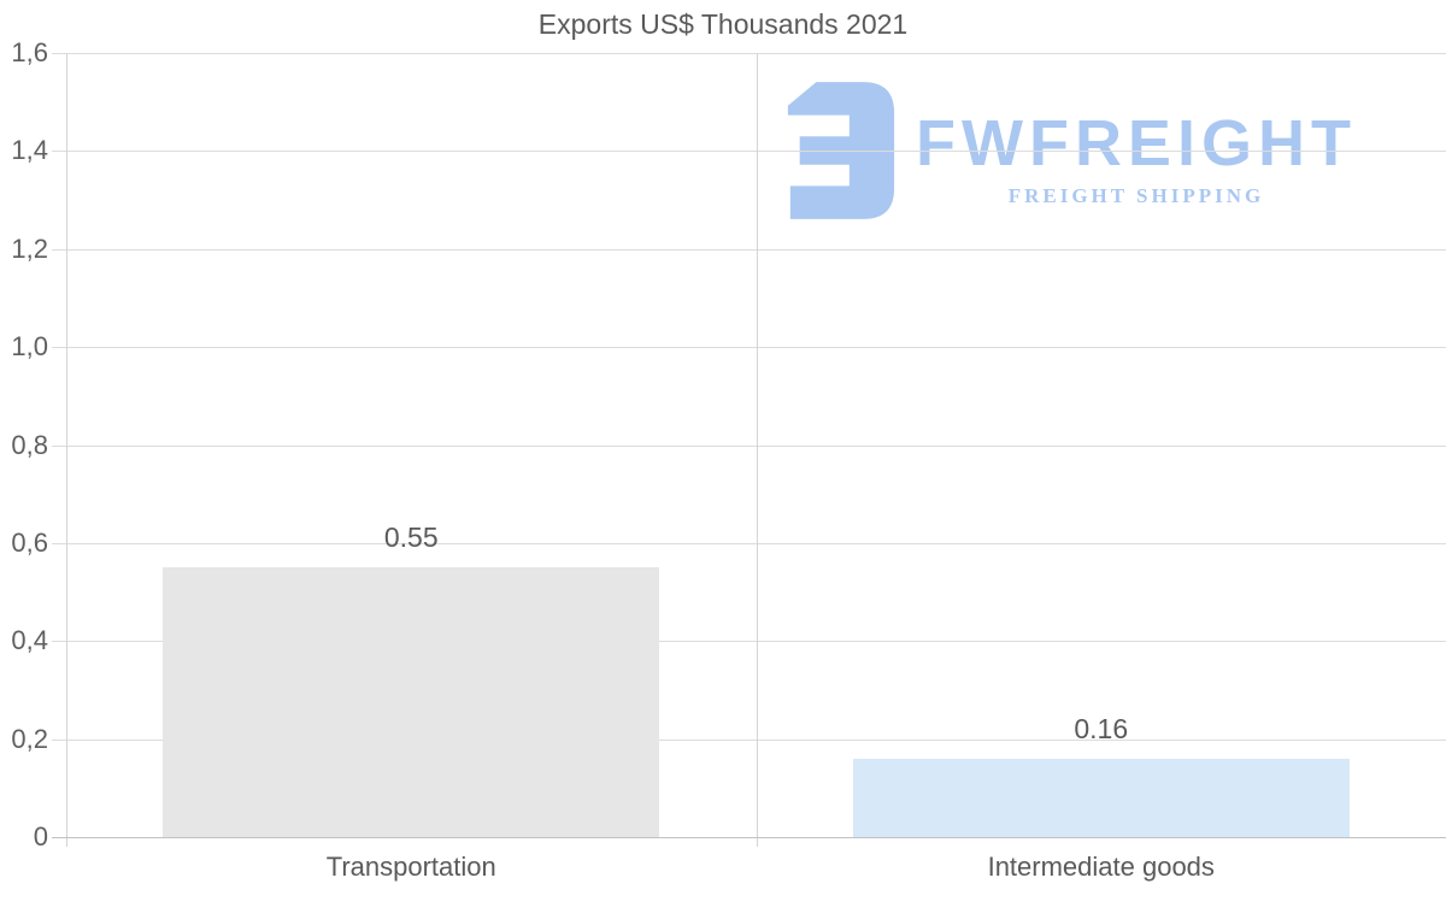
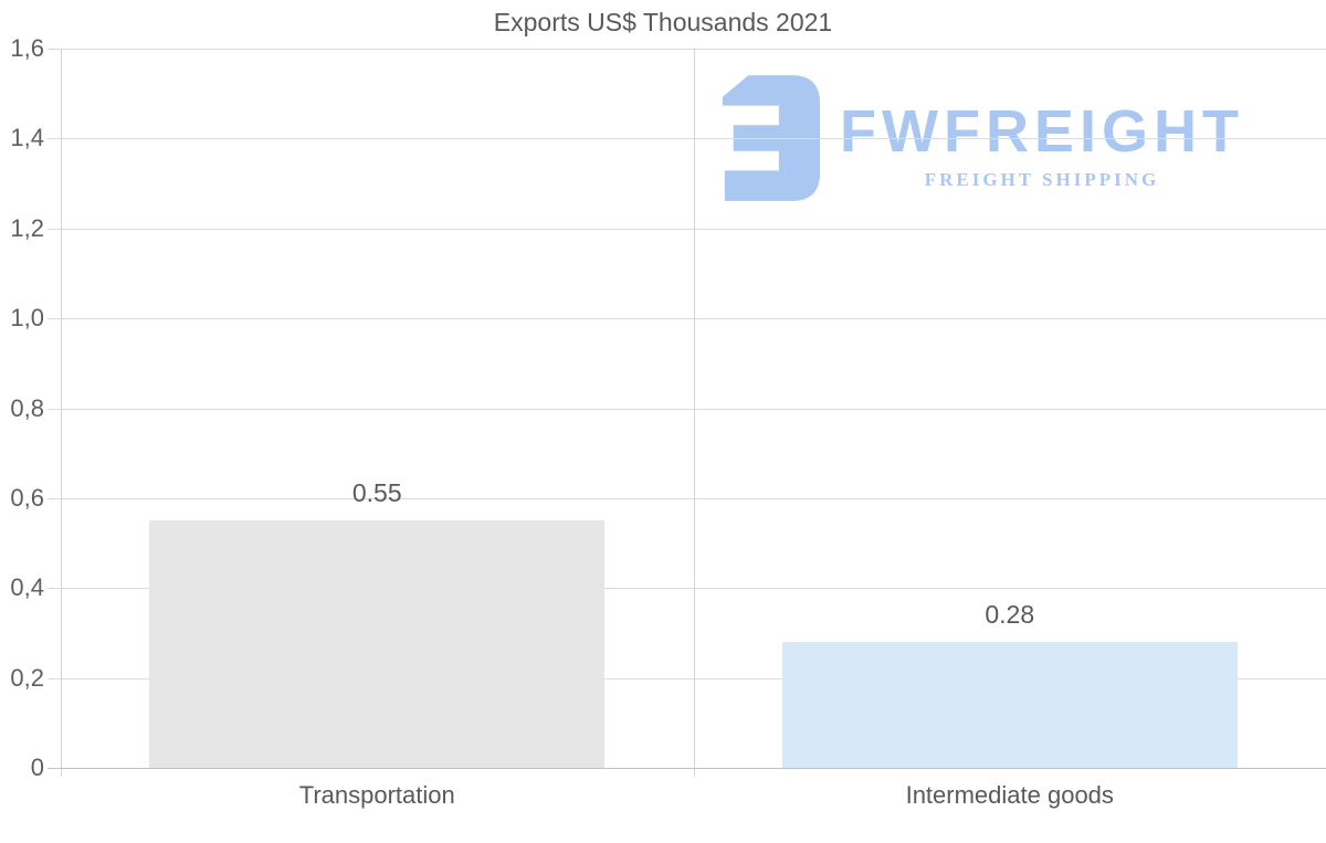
Intermediate goods: 0.16 -> 0.28
